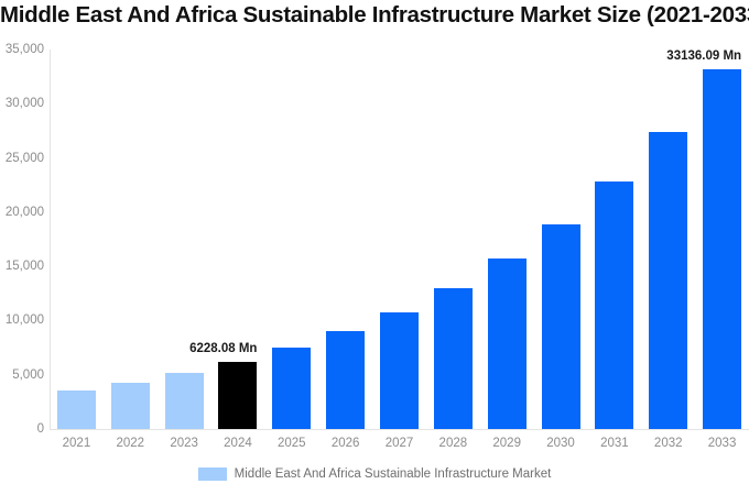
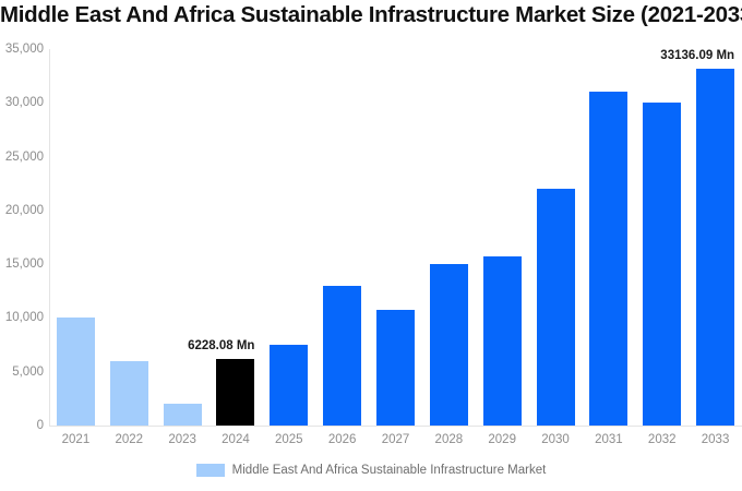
2021: 4000 -> 10000
2022: 4000 -> 6000
2023: 5000 -> 2000
2026: 9000 -> 13000
2028: 13000 -> 15000
2030: 19000 -> 22000
2031: 23000 -> 31000
2032: 27000 -> 30000
